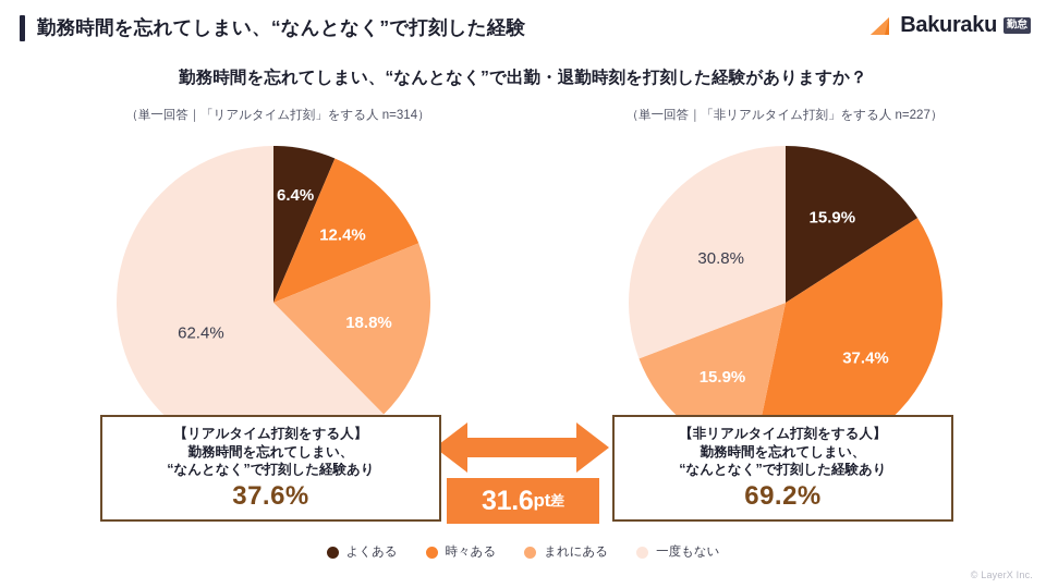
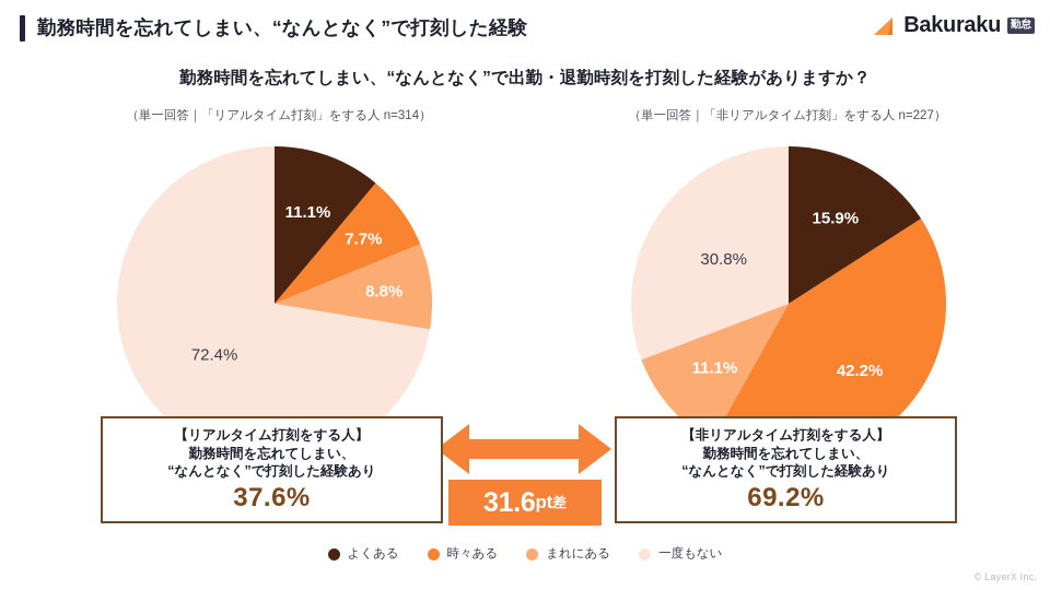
（単一回答｜「リアルタイム打刻」をする人 n=314）/よくある: 6.4% -> 11.1%
（単一回答｜「リアルタイム打刻」をする人 n=314）/時々ある: 12.4% -> 7.7%
（単一回答｜「リアルタイム打刻」をする人 n=314）/まれにある: 18.8% -> 8.8%
（単一回答｜「リアルタイム打刻」をする人 n=314）/一度もない: 62.4% -> 72.4%
（単一回答｜「非リアルタイム打刻」をする人 n=227）/時々ある: 37.4% -> 42.2%
（単一回答｜「非リアルタイム打刻」をする人 n=227）/まれにある: 15.9% -> 11.1%
